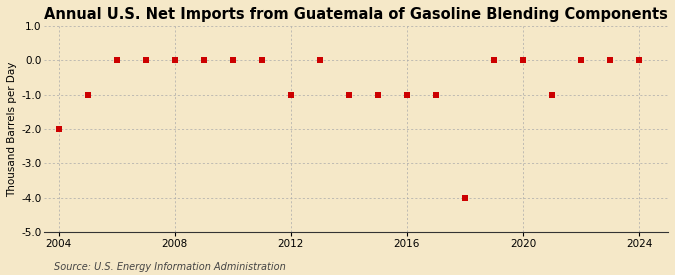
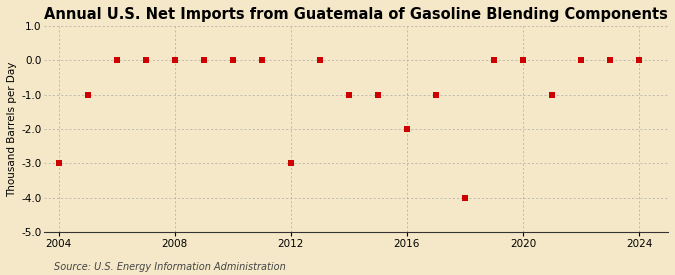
2004: -2 -> -3
2012: -1 -> -3
2016: -1 -> -2
